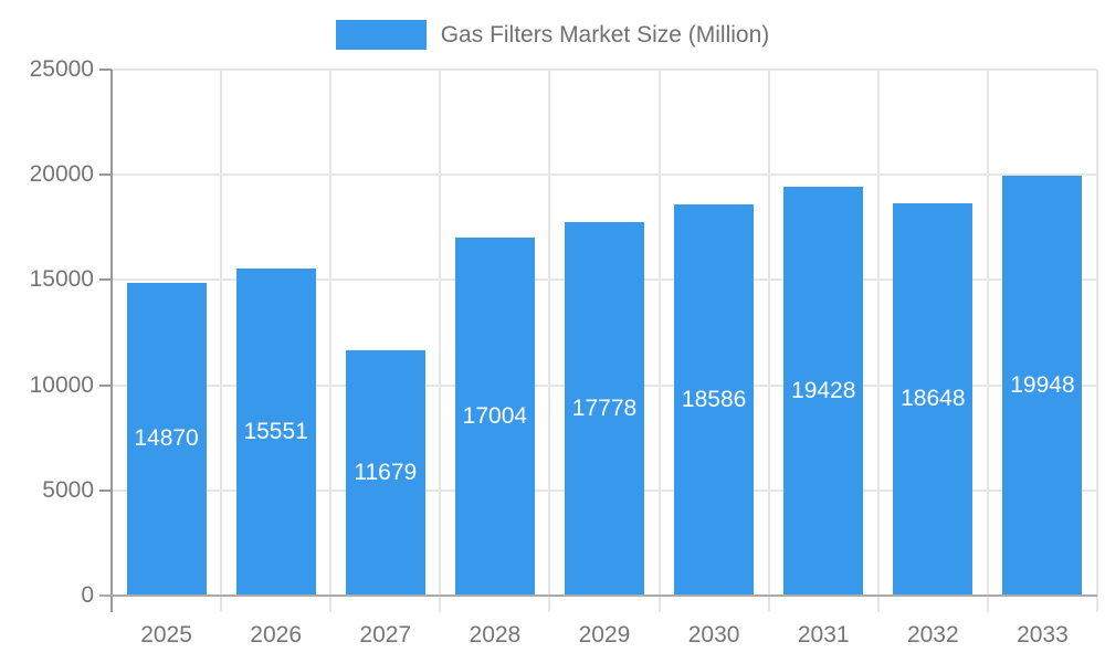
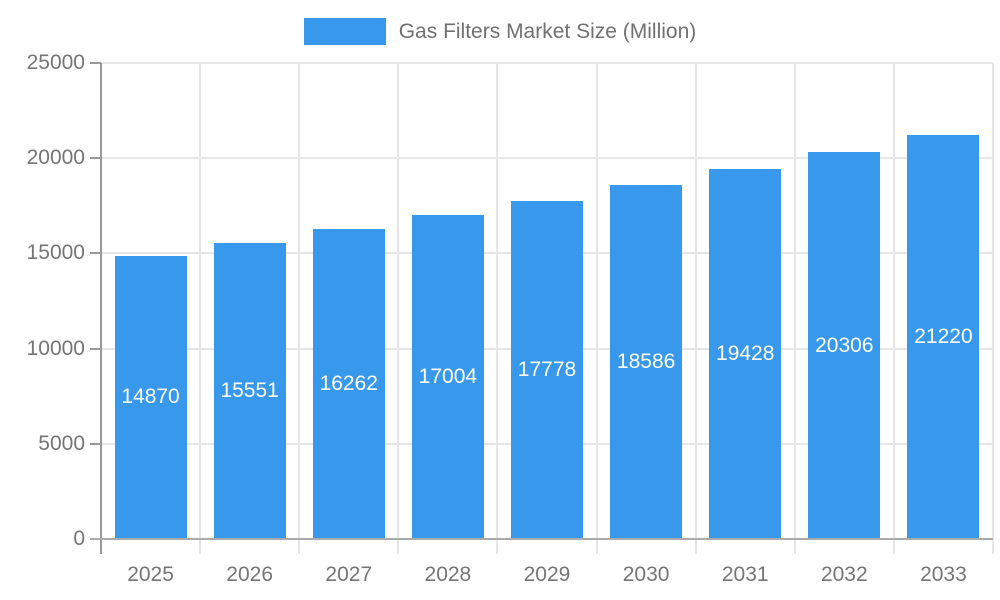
2027: 11679 -> 16262
2032: 18648 -> 20306
2033: 19948 -> 21220
